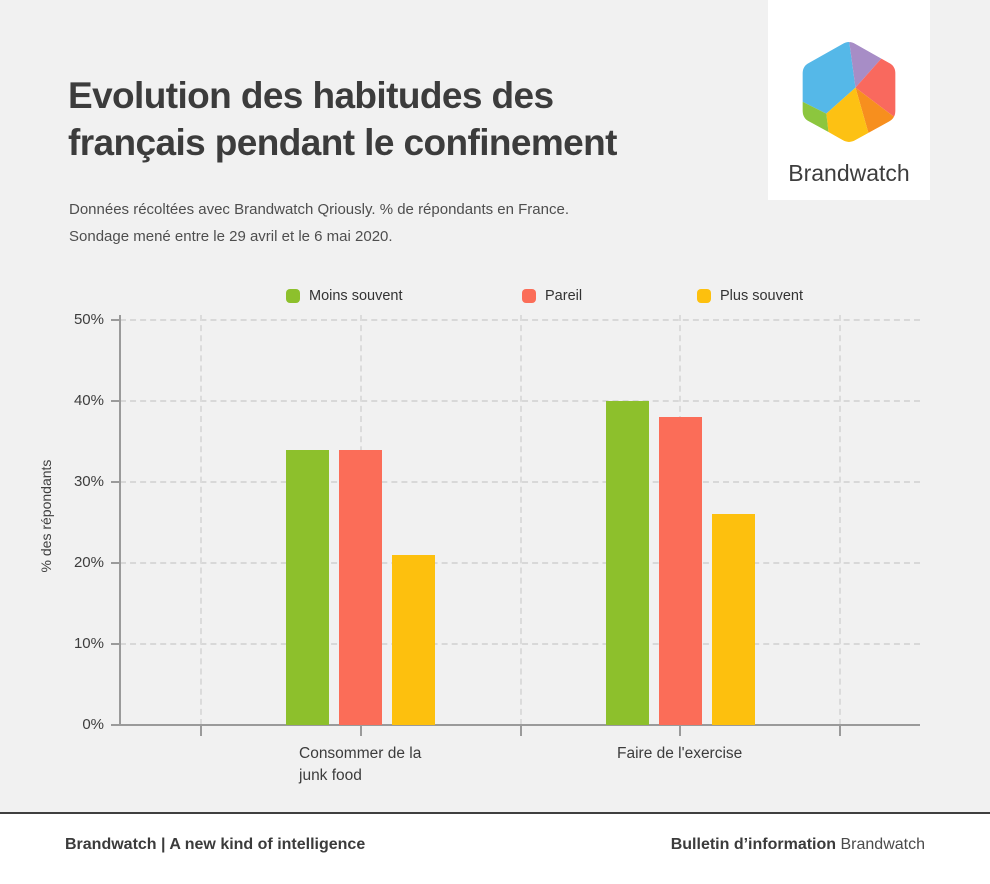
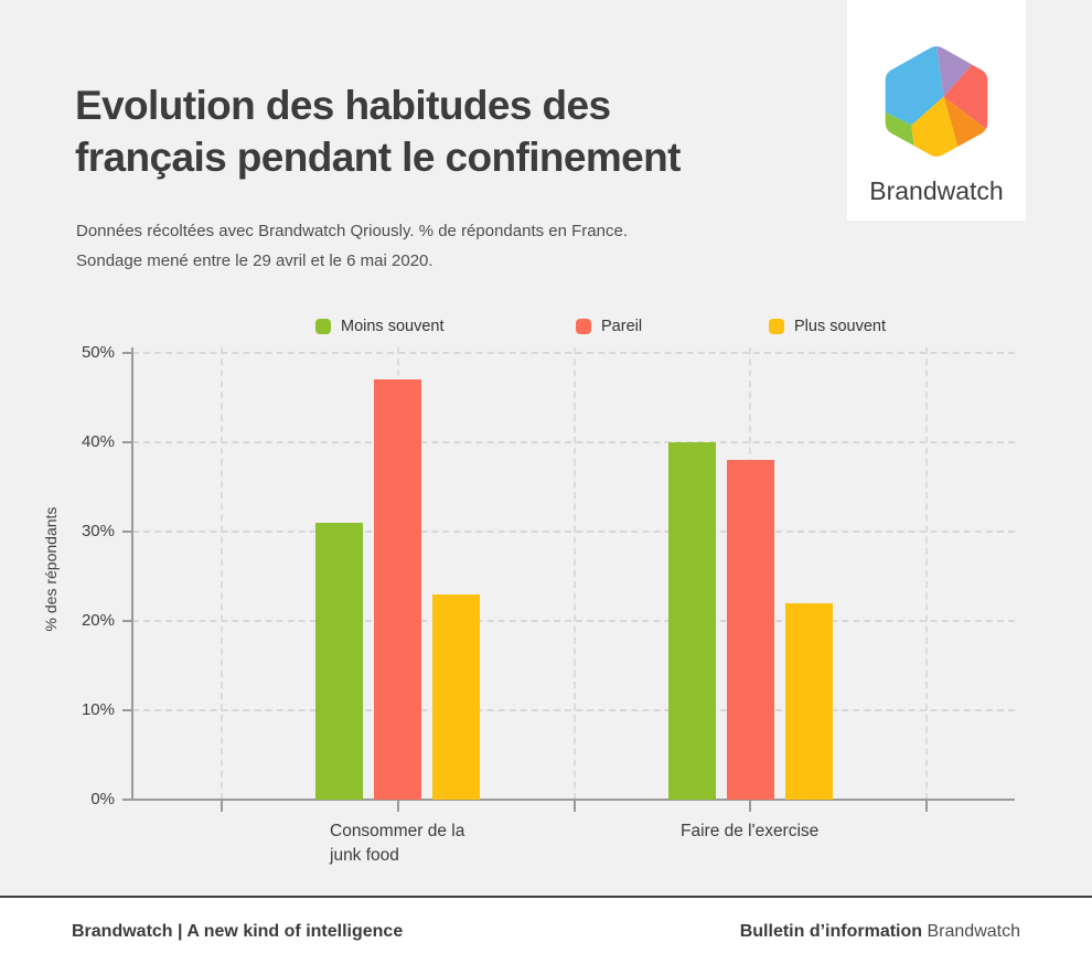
Moins souvent/Consommer de la junk food: 34% -> 31%
Pareil/Consommer de la junk food: 34% -> 47%
Plus souvent/Consommer de la junk food: 21% -> 23%
Plus souvent/Faire de l'exercise: 26% -> 22%
